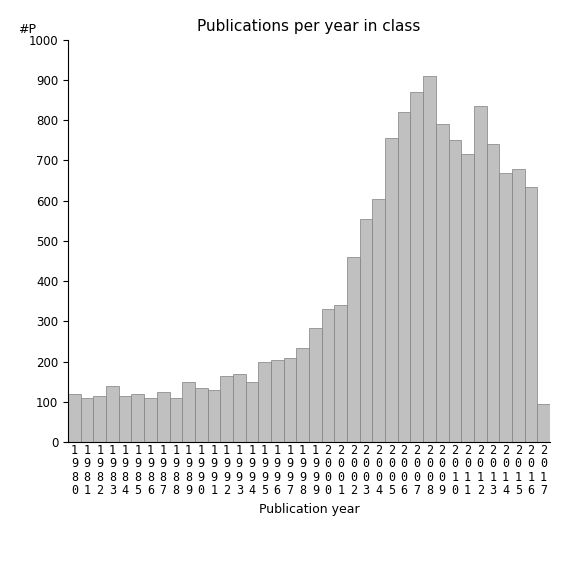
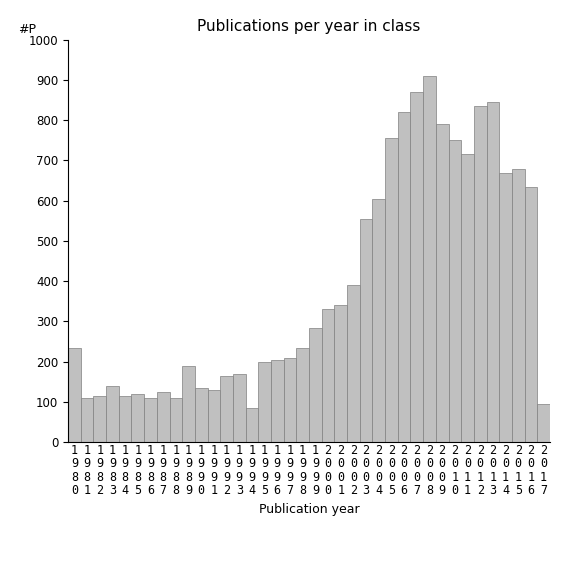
1 9 8 0: 120 -> 235
1 9 8 9: 150 -> 190
1 9 9 4: 150 -> 85
2 0 0 2: 460 -> 390
2 0 1 3: 740 -> 845
